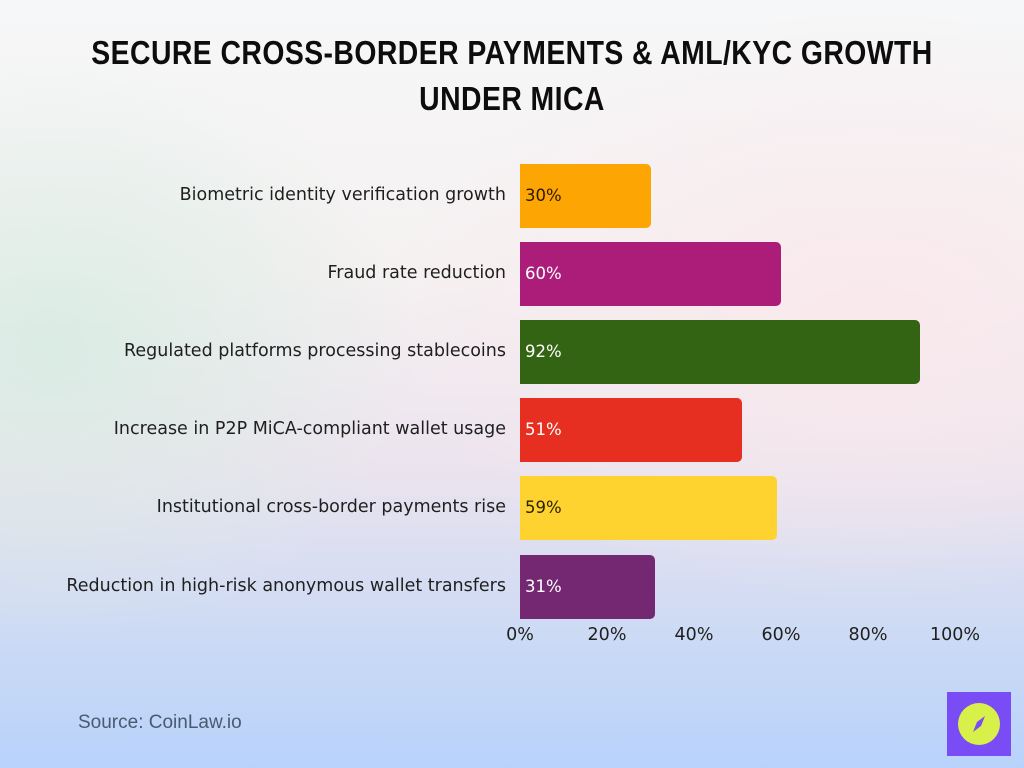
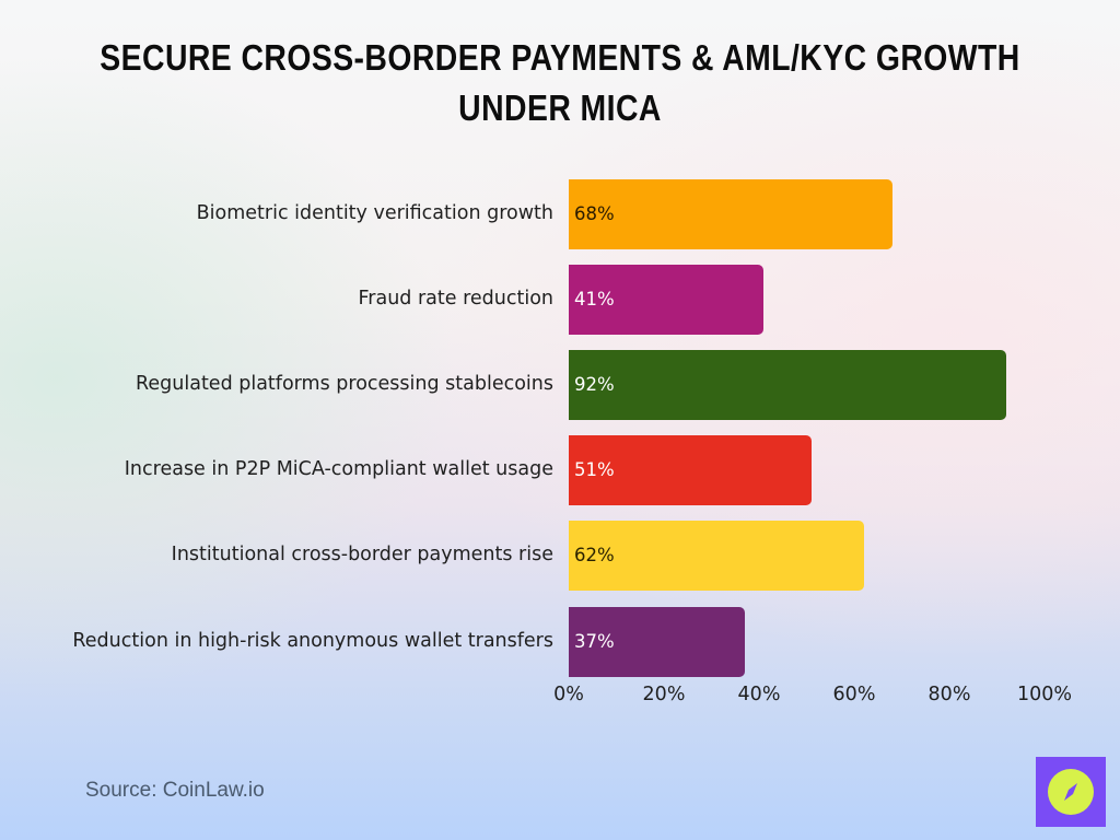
Biometric identity verification growth: 30% -> 68%
Fraud rate reduction: 60% -> 41%
Institutional cross-border payments rise: 59% -> 62%
Reduction in high-risk anonymous wallet transfers: 31% -> 37%
